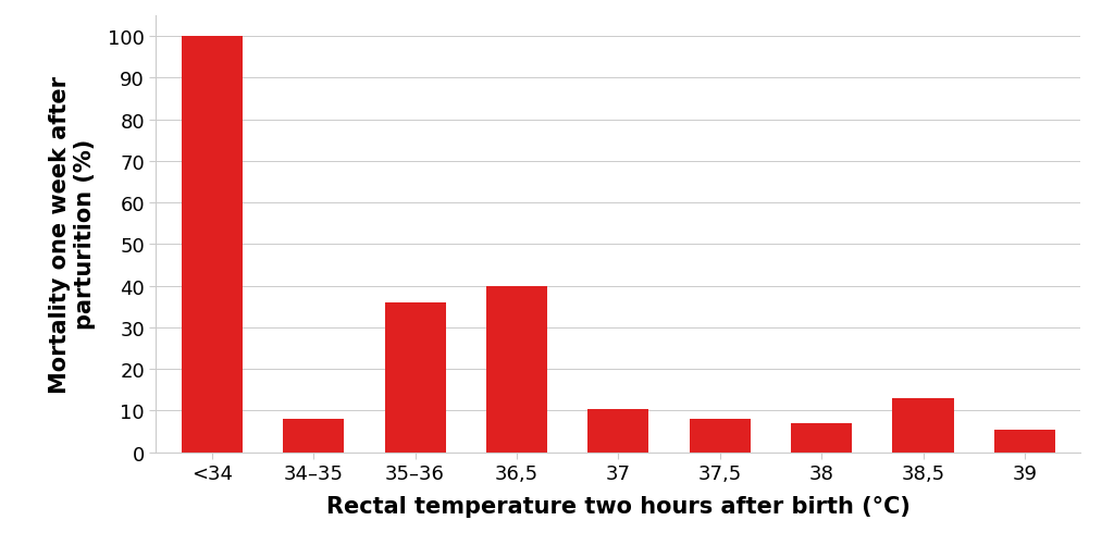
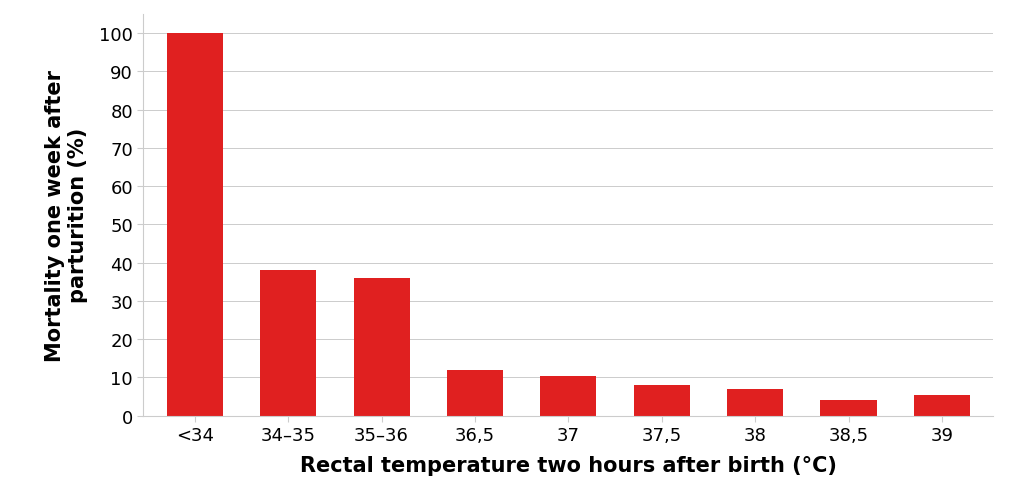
34–35: 8.0 -> 38.0
36,5: 40.0 -> 12.0
38,5: 13.0 -> 4.0
